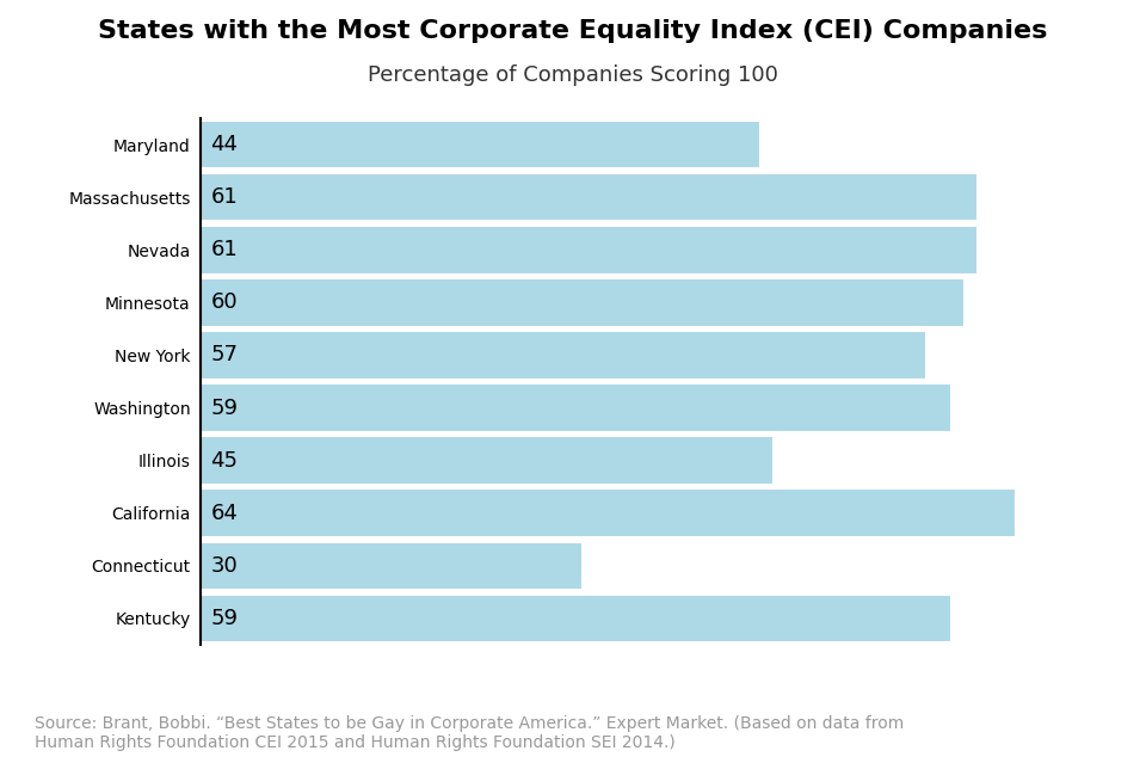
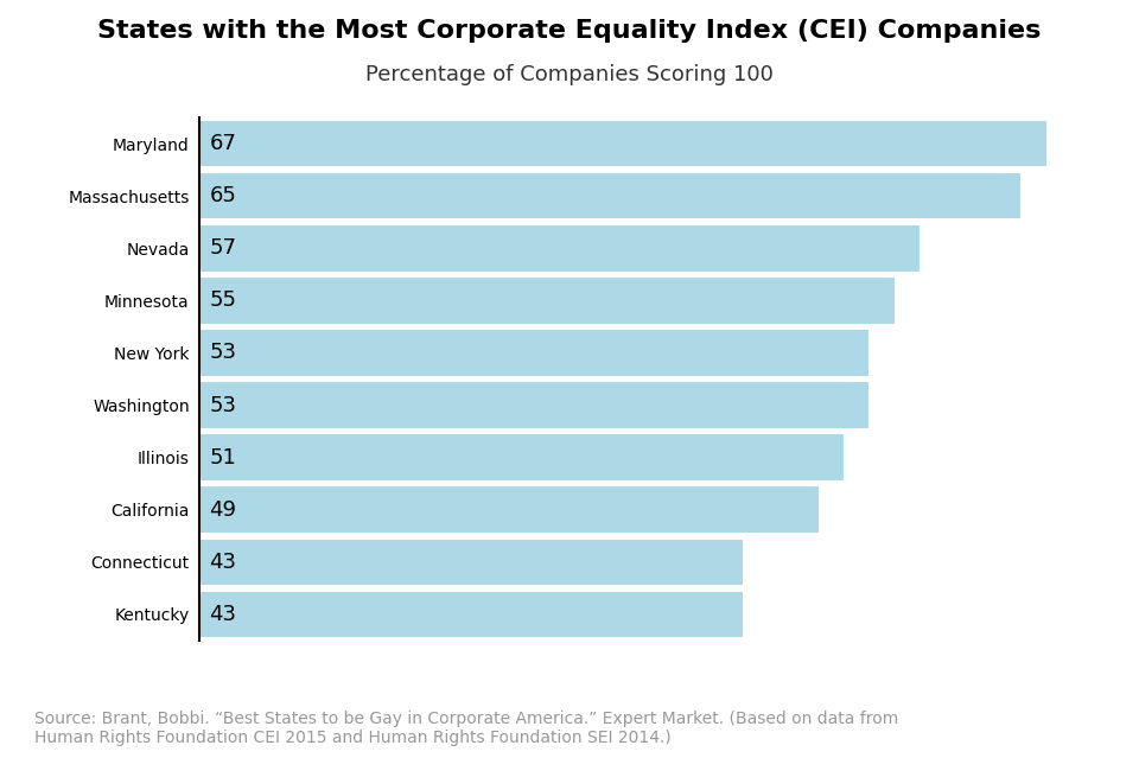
Maryland: 44 -> 67
Massachusetts: 61 -> 65
Nevada: 61 -> 57
Minnesota: 60 -> 55
New York: 57 -> 53
Washington: 59 -> 53
Illinois: 45 -> 51
California: 64 -> 49
Connecticut: 30 -> 43
Kentucky: 59 -> 43
